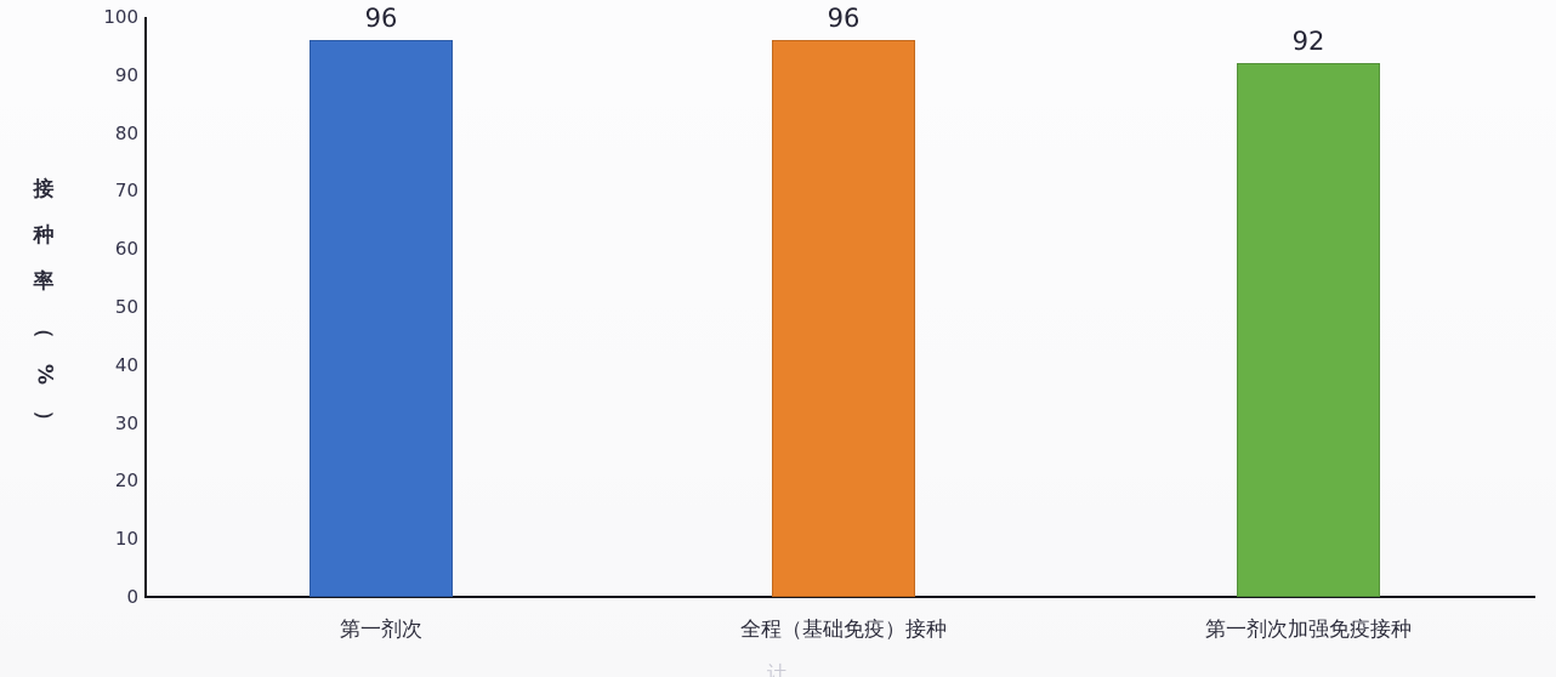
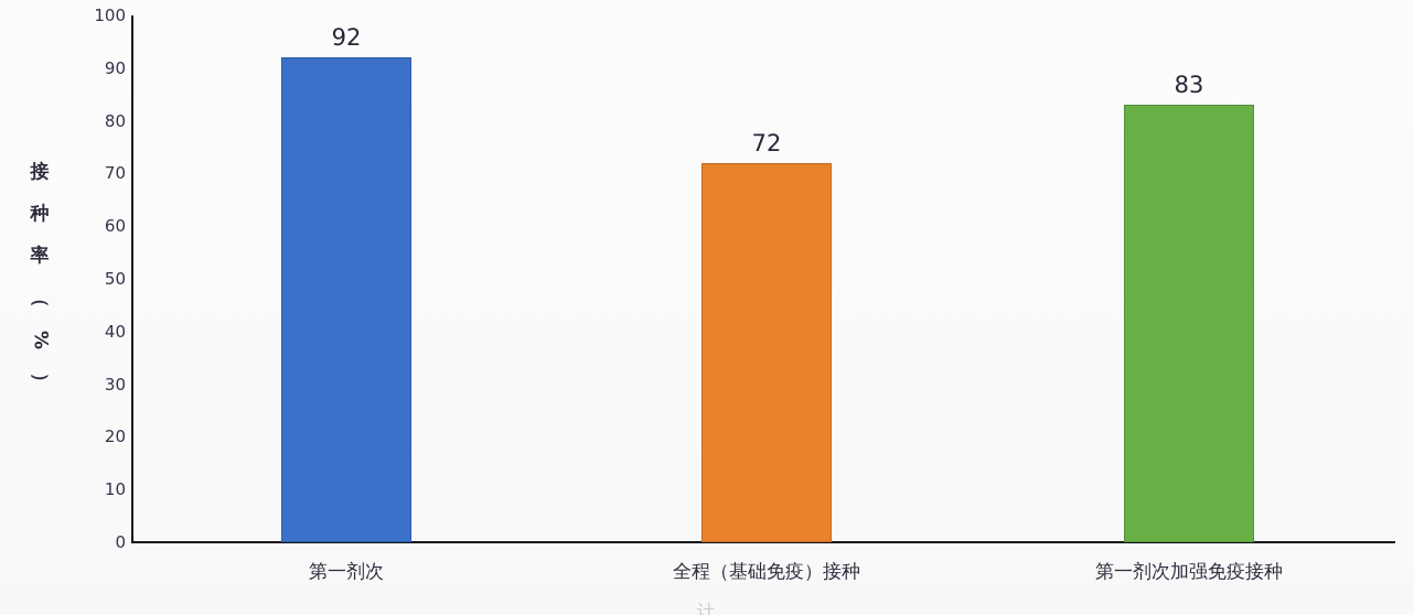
第一剂次: 96 -> 92
全程（基础免疫）接种: 96 -> 72
第一剂次加强免疫接种: 92 -> 83
